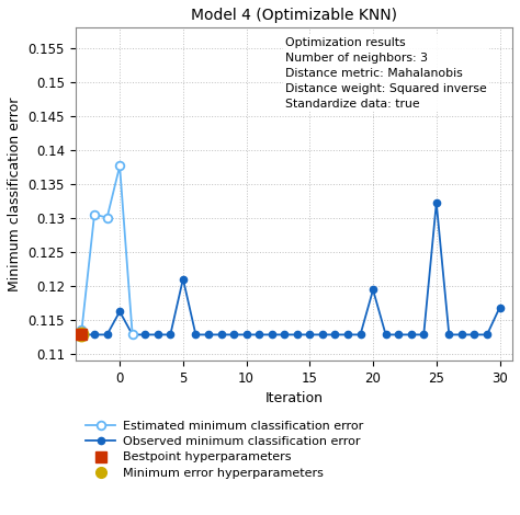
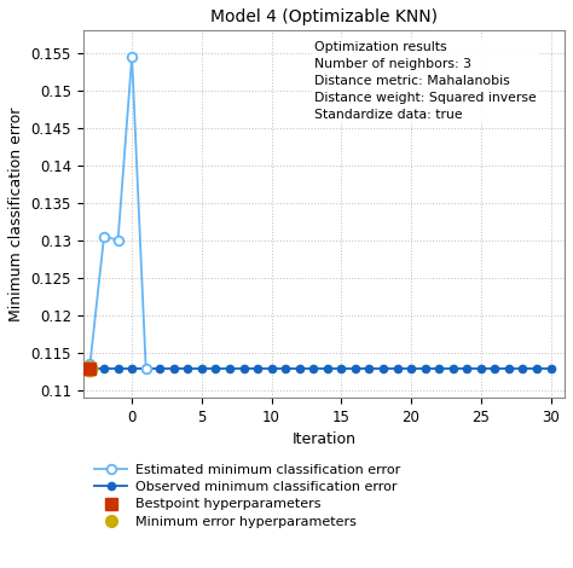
Observed minimum classification error/0: 0.1162 -> 0.1128
Estimated minimum classification error/0: 0.1376 -> 0.1545
Observed minimum classification error/5: 0.1210 -> 0.1128
Observed minimum classification error/20: 0.1194 -> 0.1128
Observed minimum classification error/25: 0.1322 -> 0.1128
Observed minimum classification error/30: 0.1168 -> 0.1128
